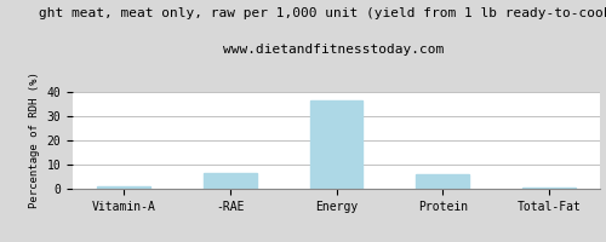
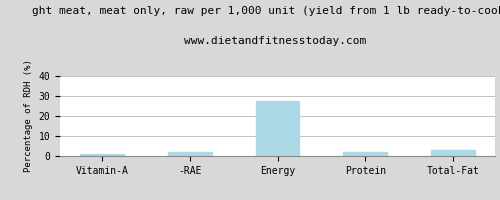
-RAE: 6.5 -> 2.0
Energy: 36.5 -> 27.5
Protein: 6.2 -> 2.0
Total-Fat: 0.3 -> 3.0
